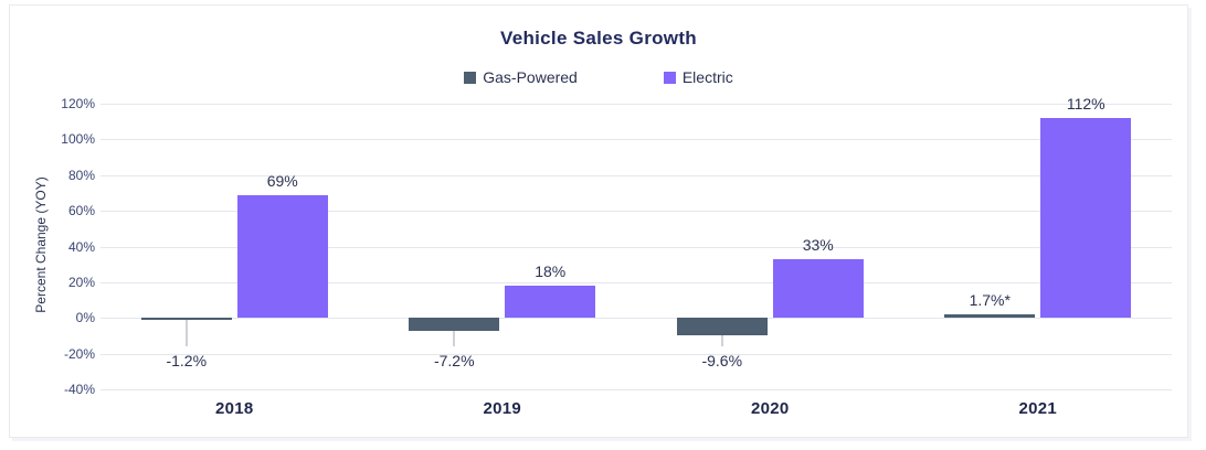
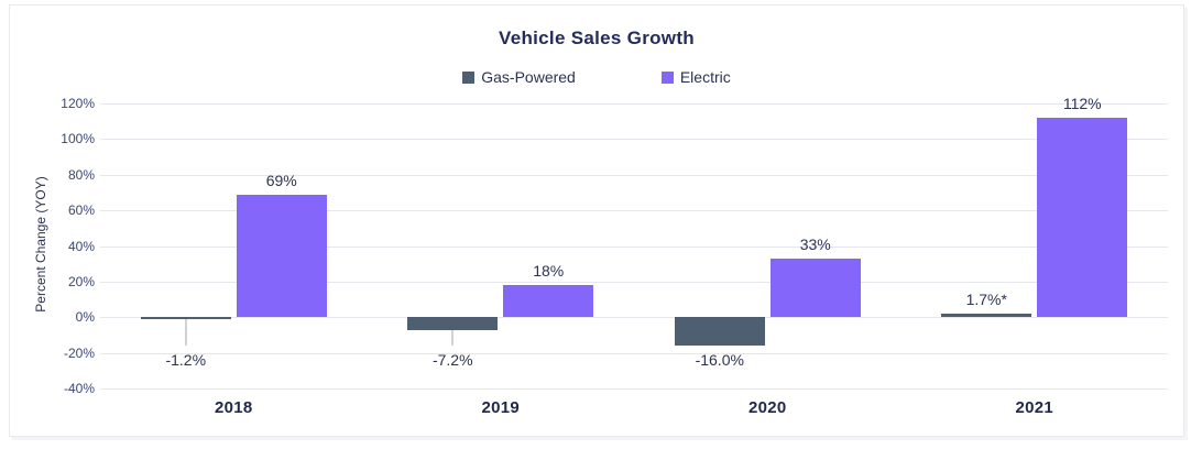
Gas-Powered/2020: -9.6% -> -16.0%
